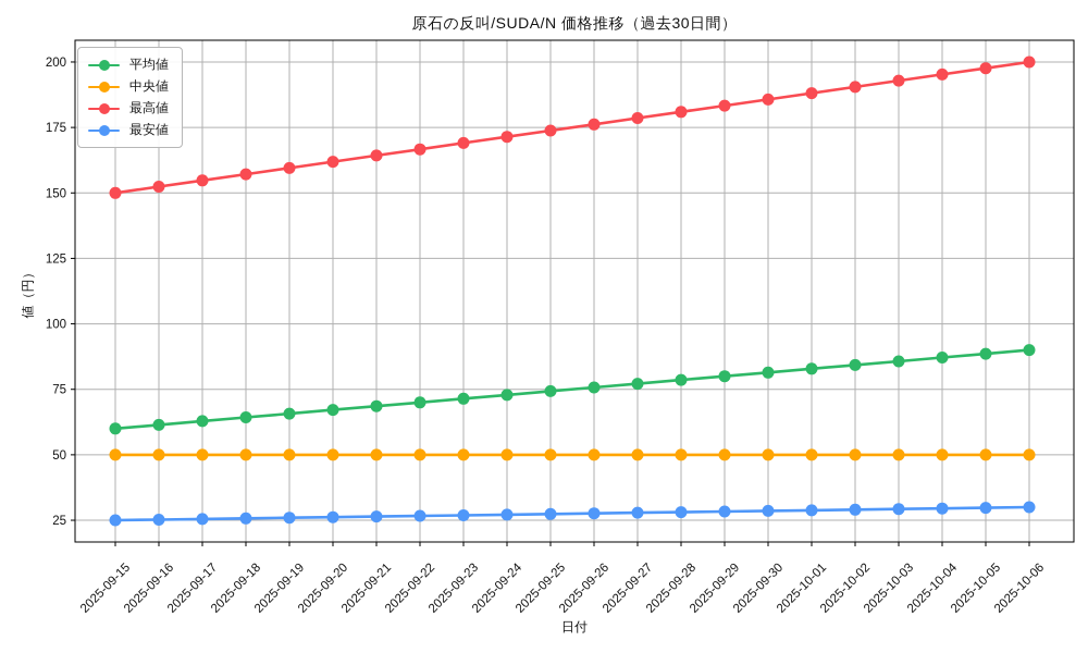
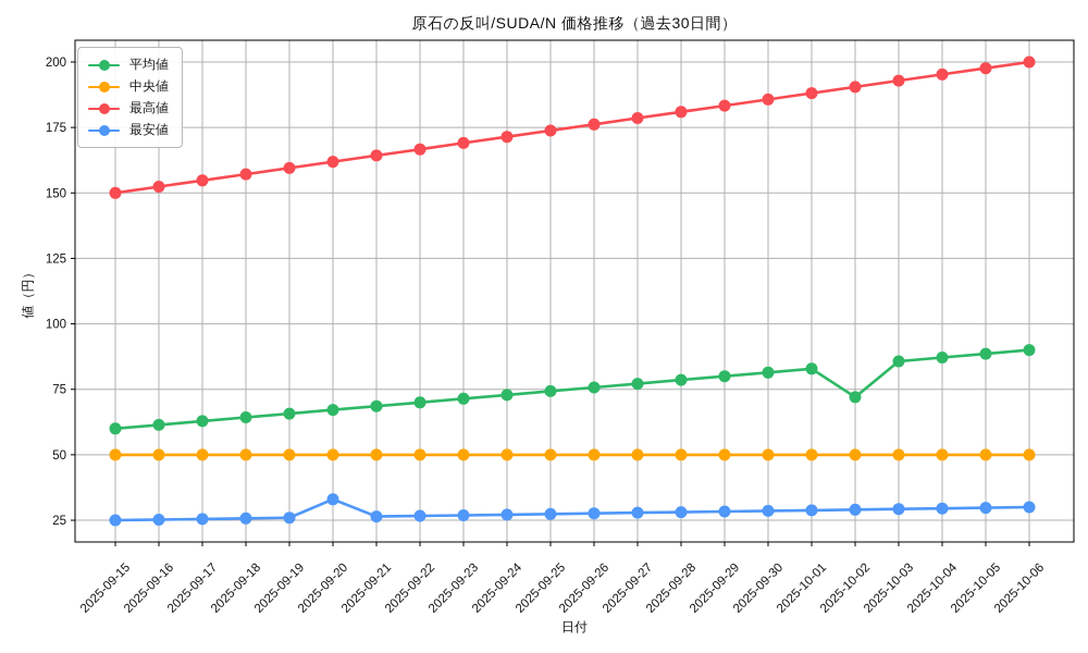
最安値/2025-09-20: 26 -> 33
平均値/2025-10-02: 84 -> 72
